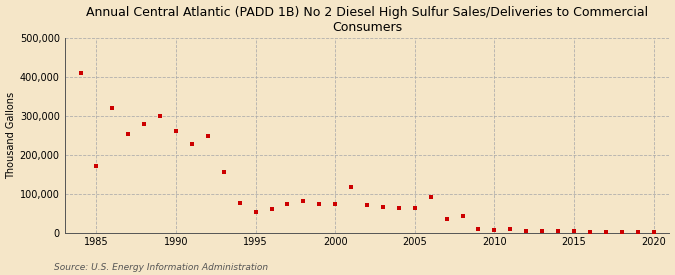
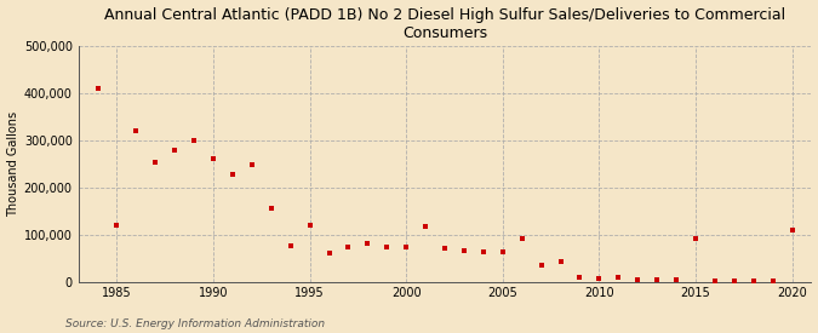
1985: 170,000 -> 120,000
1995: 52,000 -> 120,000
2015: 3,000 -> 90,000
2020: 1,000 -> 110,000
